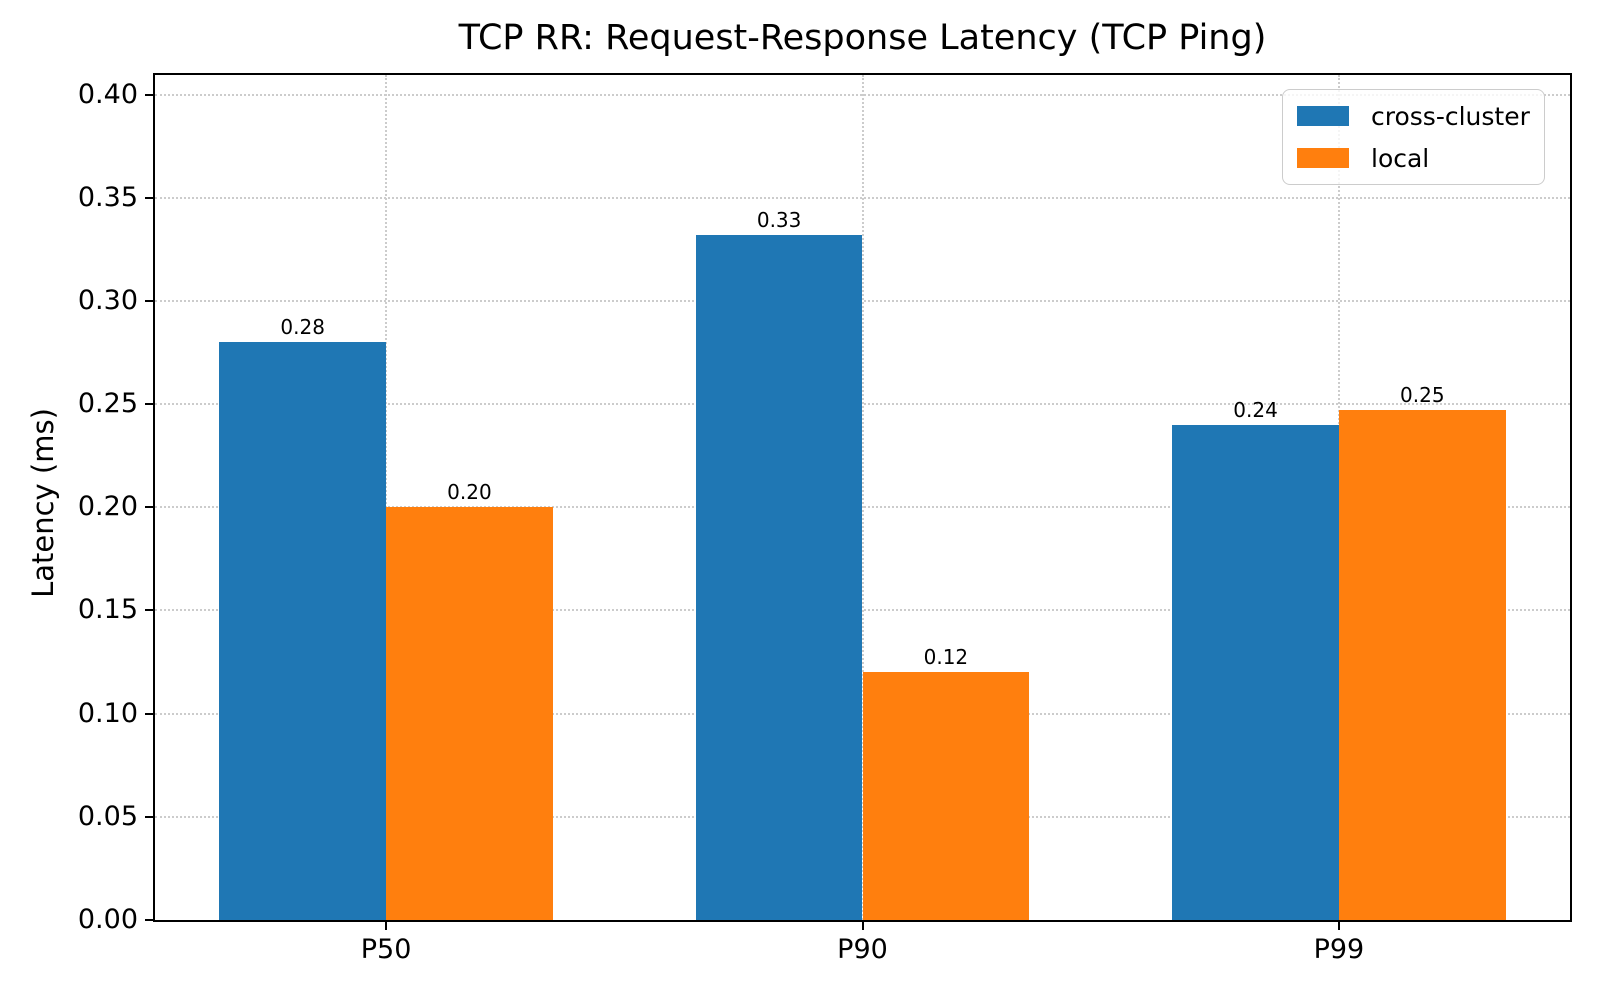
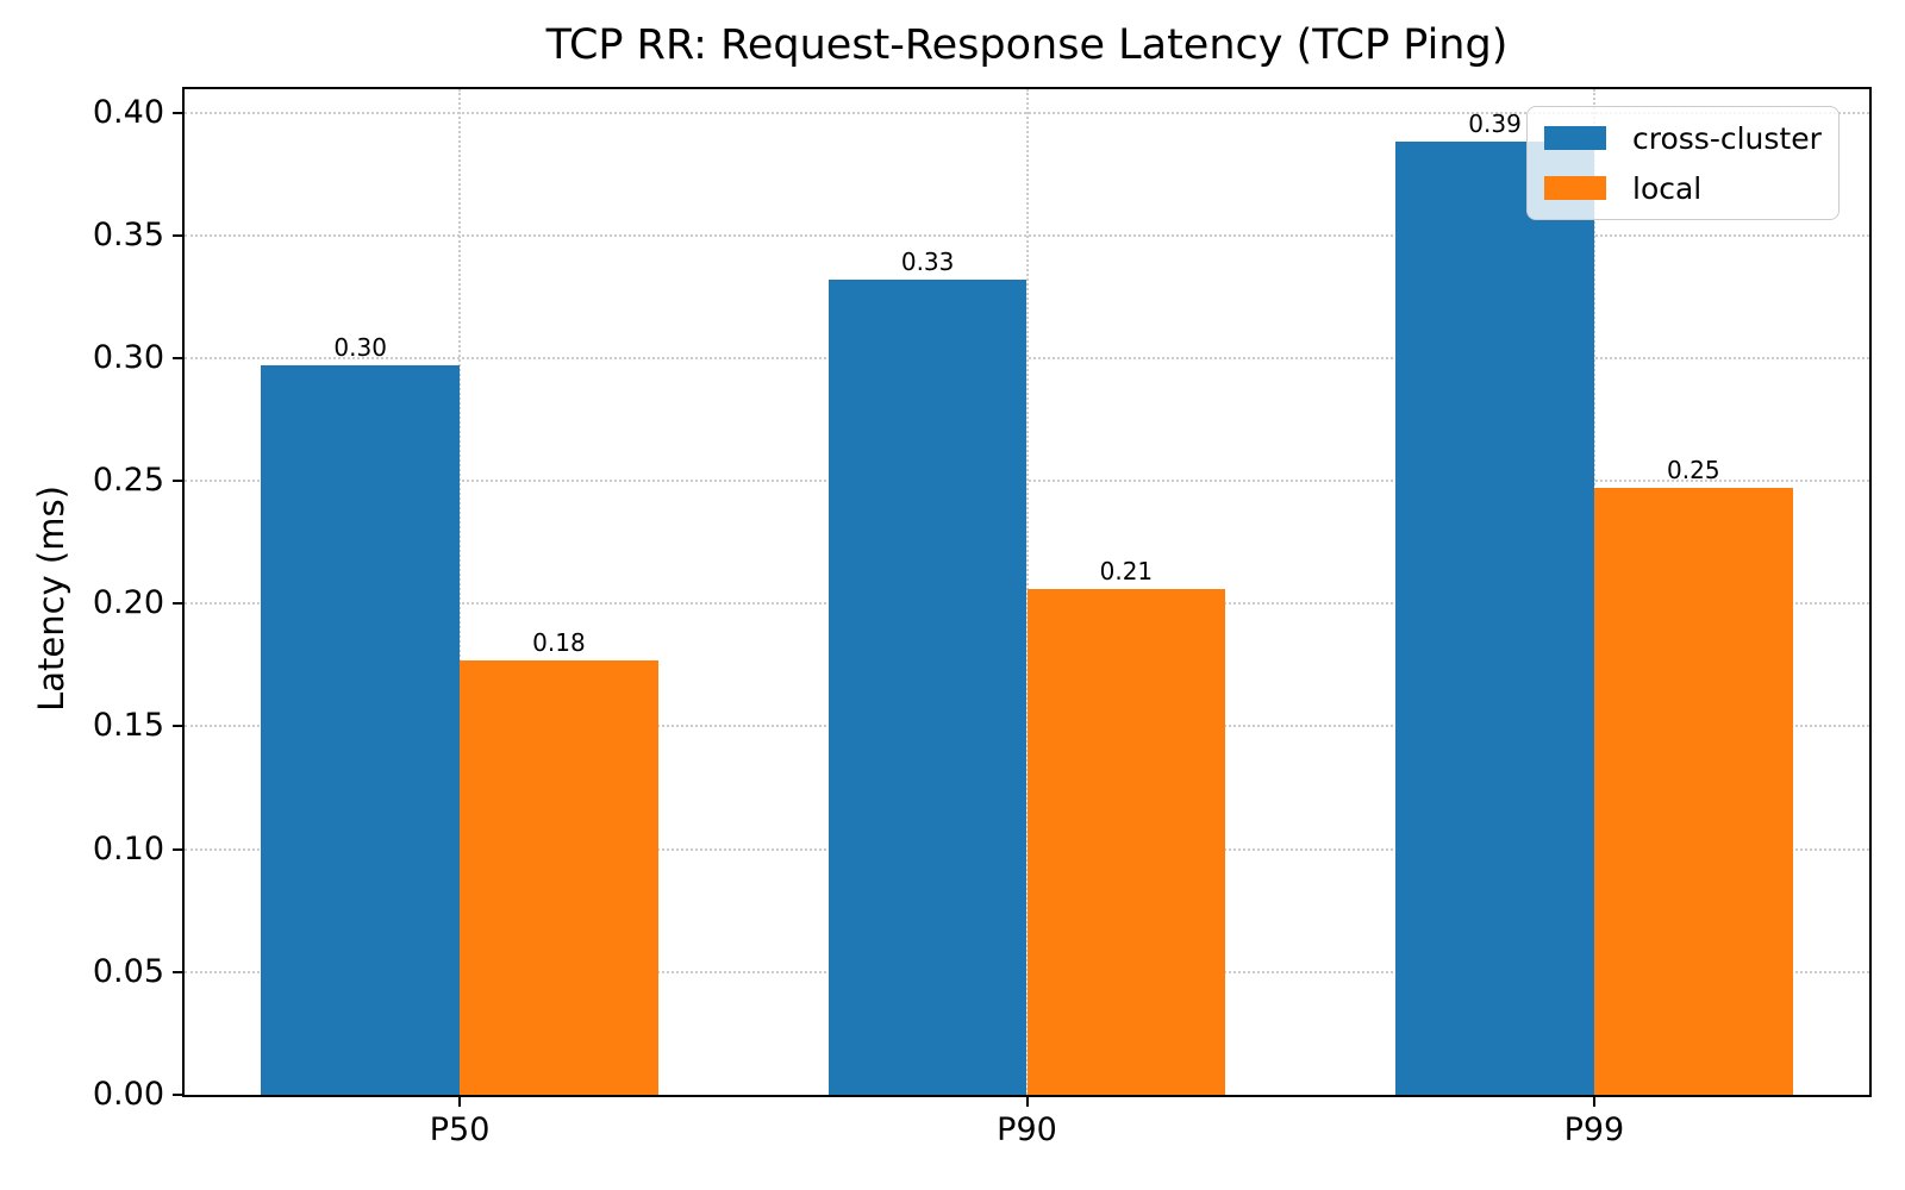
cross-cluster/P50: 0.28 -> 0.30
local/P50: 0.20 -> 0.18
local/P90: 0.12 -> 0.21
cross-cluster/P99: 0.24 -> 0.39
